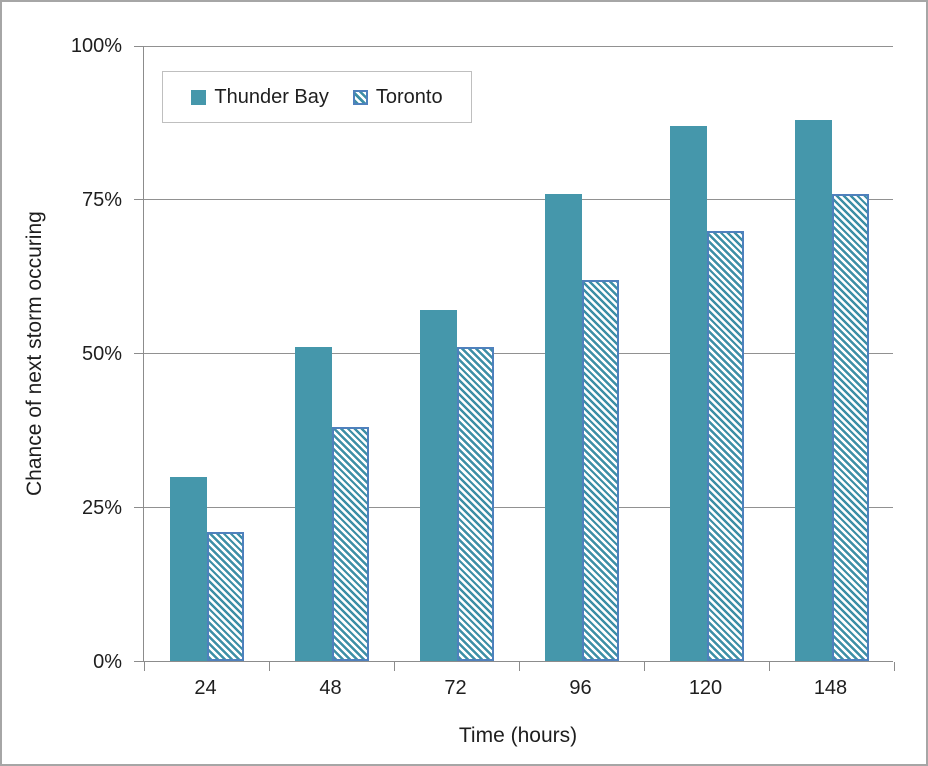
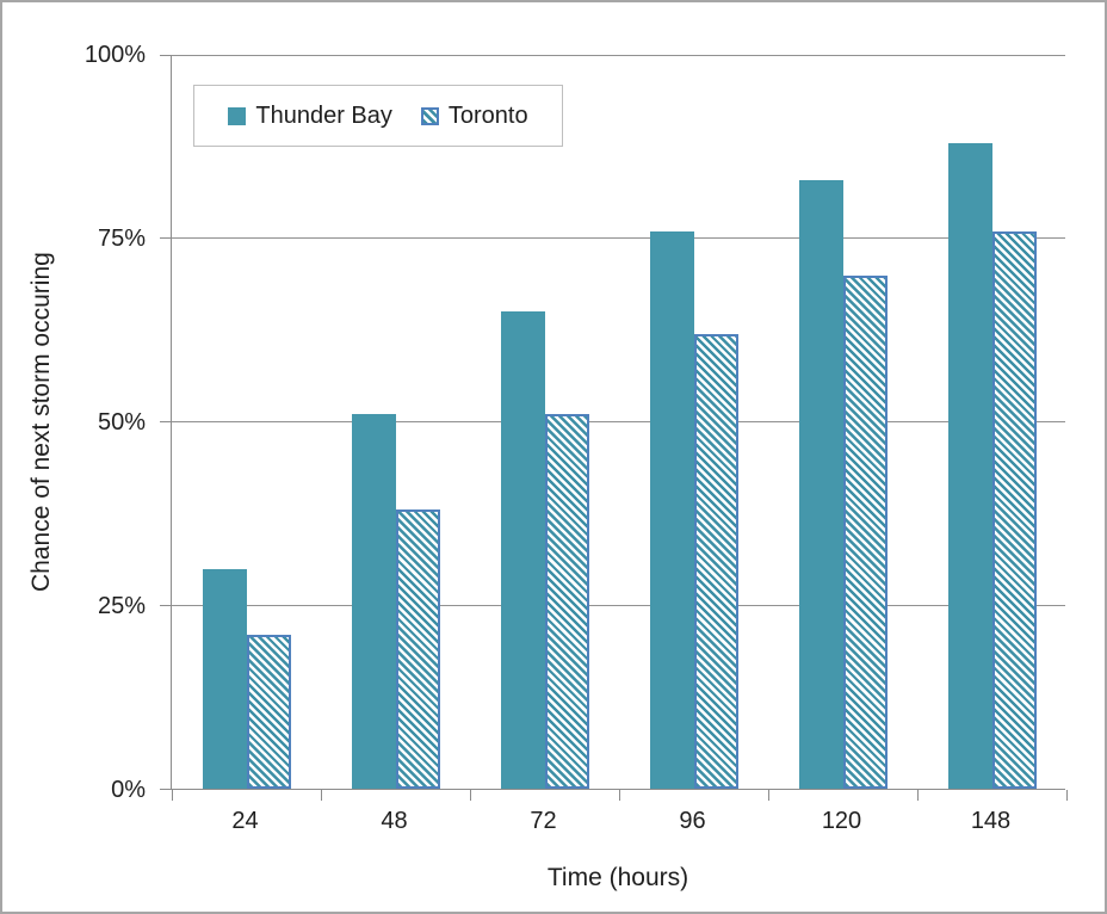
Thunder Bay/72: 57% -> 65%
Thunder Bay/120: 87% -> 83%
